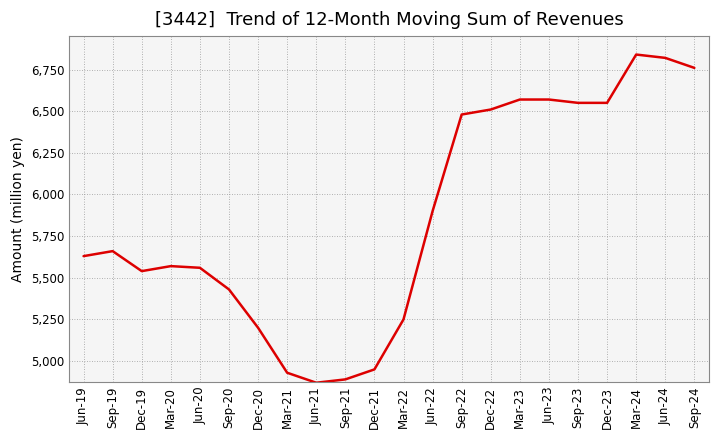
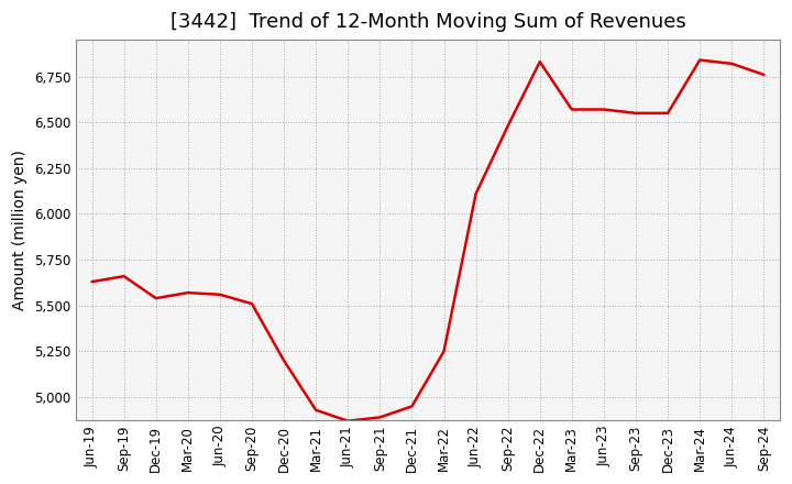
Sep-20: 5,430 -> 5,510
Jun-22: 5,900 -> 6,110
Dec-22: 6,510 -> 6,830
